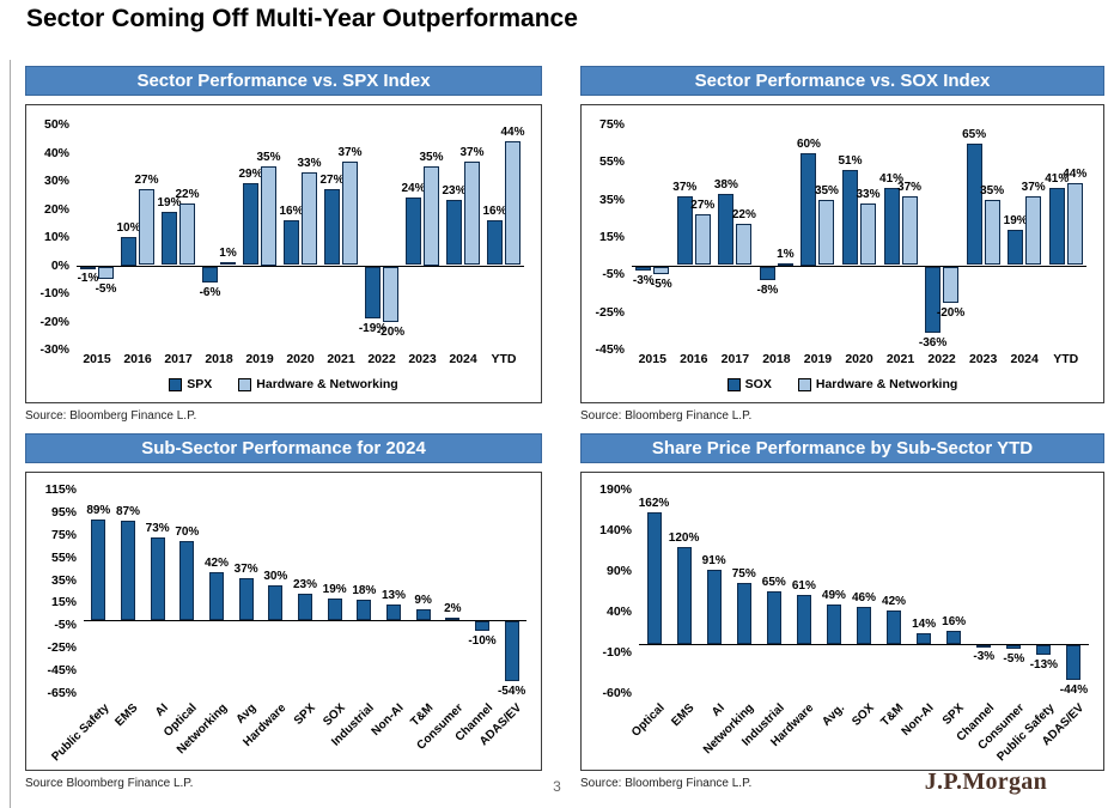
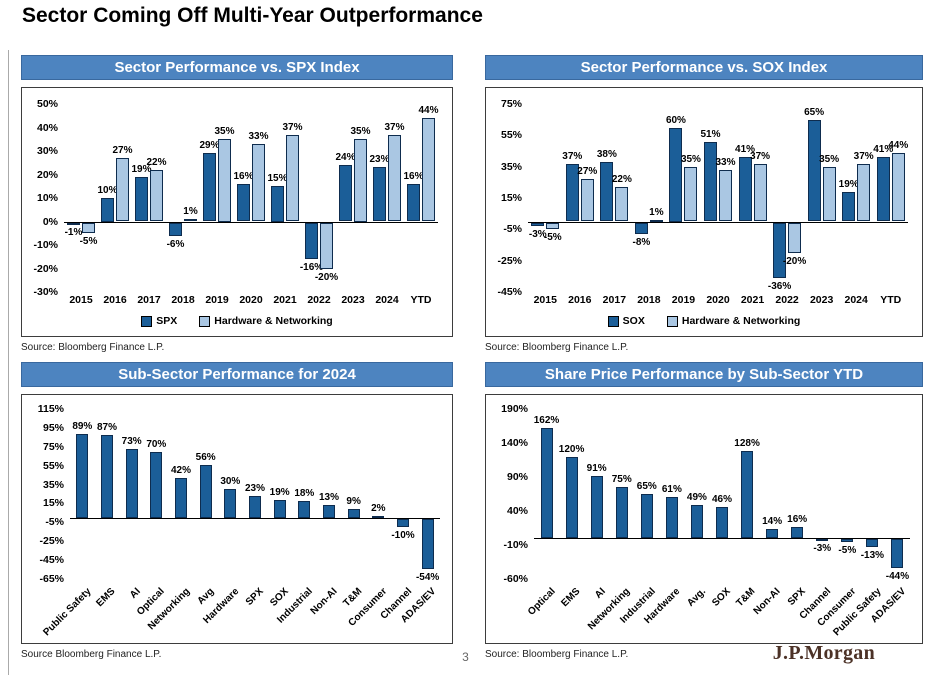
Sector Performance vs. SPX Index/SPX/2021: 27% -> 15%
Sector Performance vs. SPX Index/SPX/2022: -19% -> -16%
Sub-Sector Performance for 2024/Avg: 37% -> 56%
Share Price Performance by Sub-Sector YTD/T&M: 42% -> 128%
